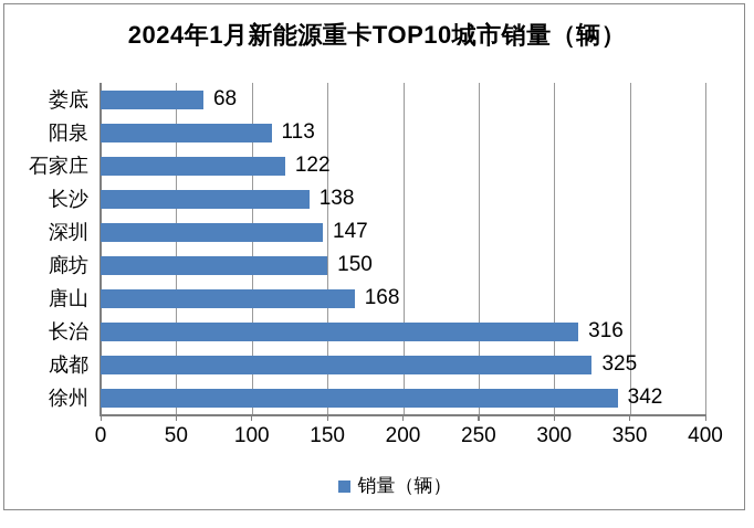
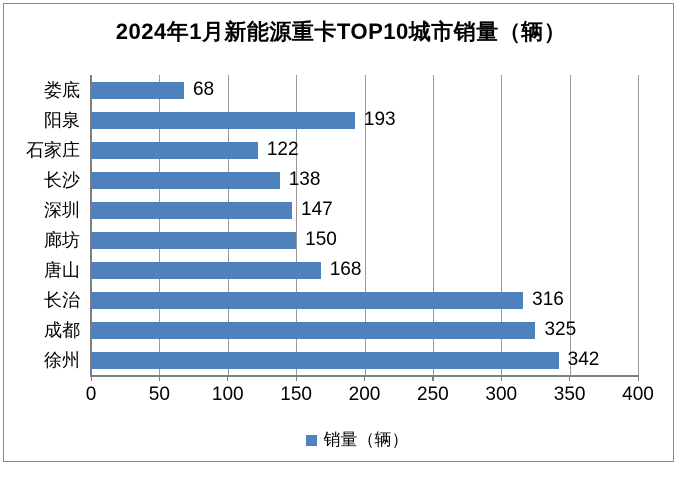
阳泉: 113 -> 193
